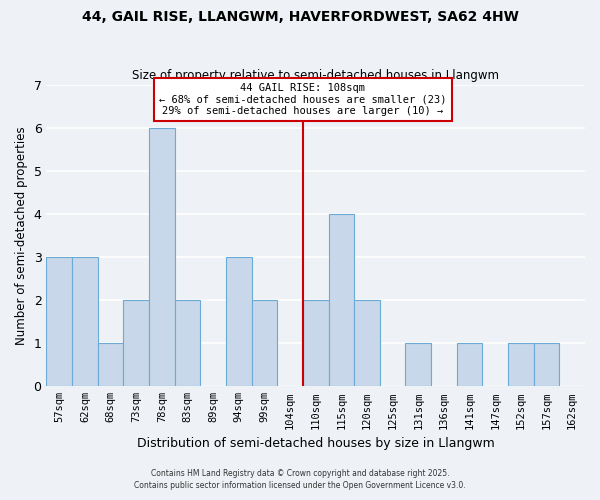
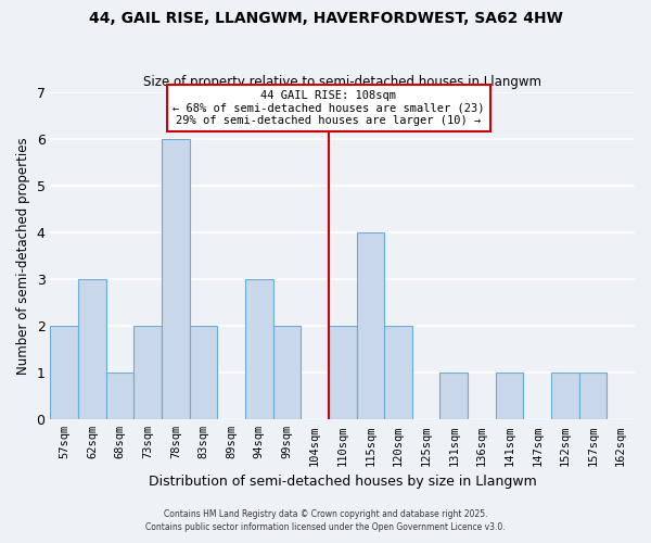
57sqm: 3 -> 2
